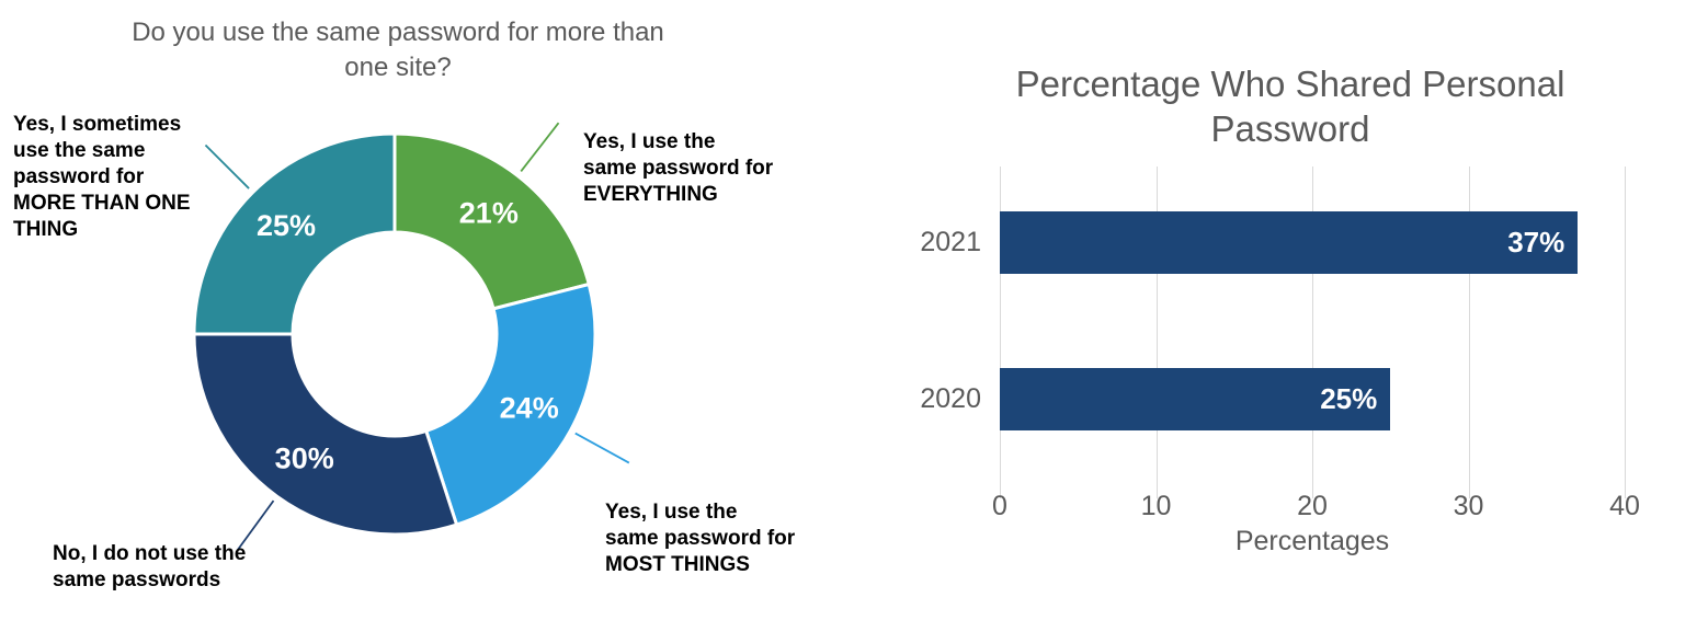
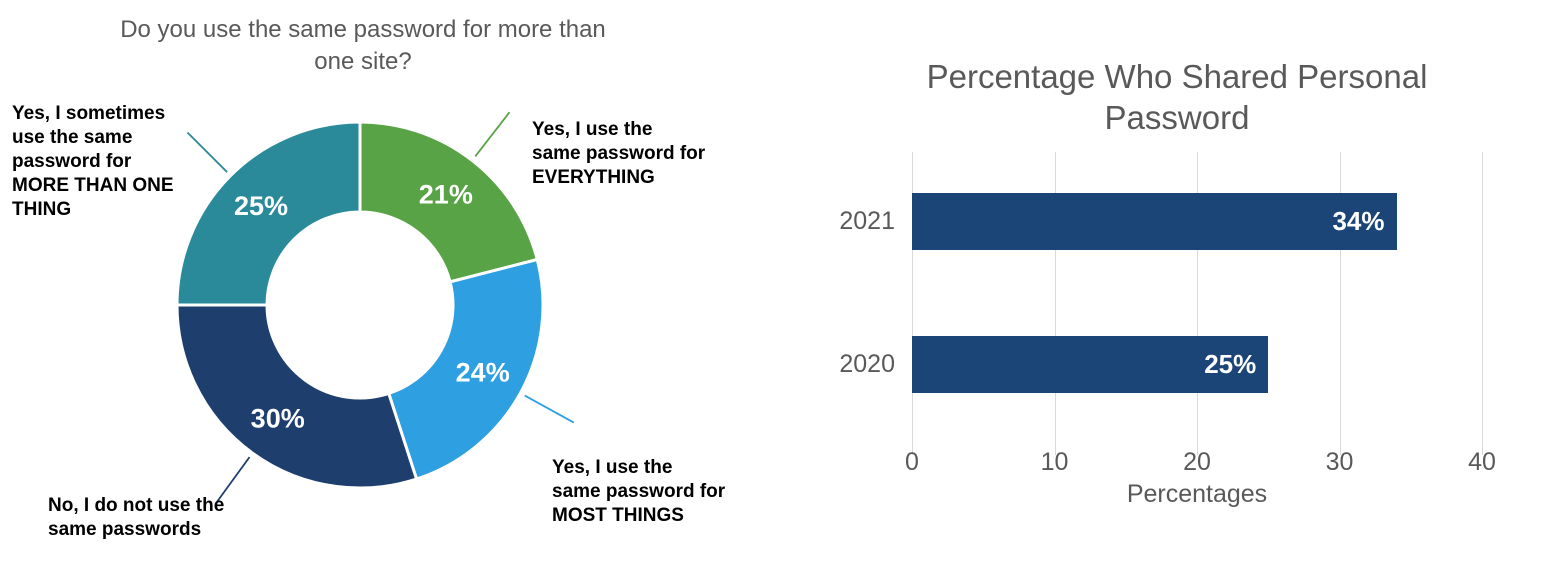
Percentage Who Shared Personal Password/2021: 37% -> 34%
